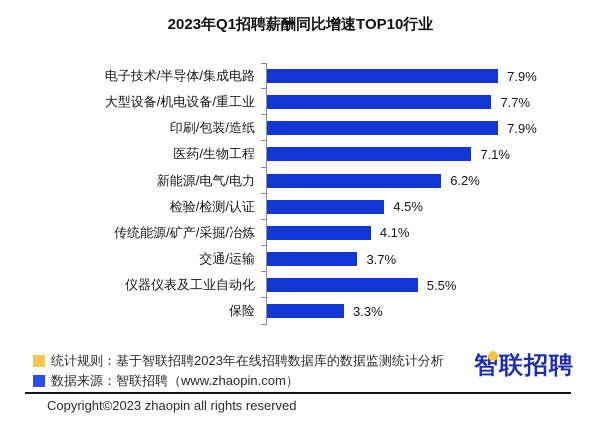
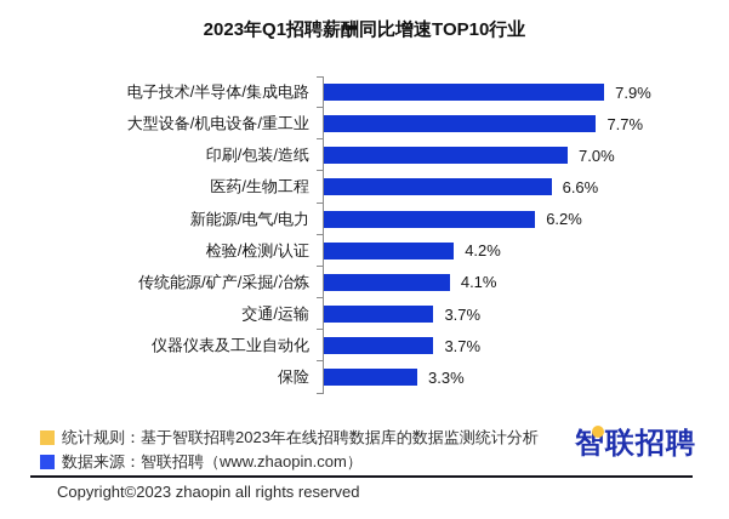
印刷/包装/造纸: 7.9% -> 7.0%
医药/生物工程: 7.1% -> 6.6%
检验/检测/认证: 4.5% -> 4.2%
仪器仪表及工业自动化: 5.5% -> 3.7%
